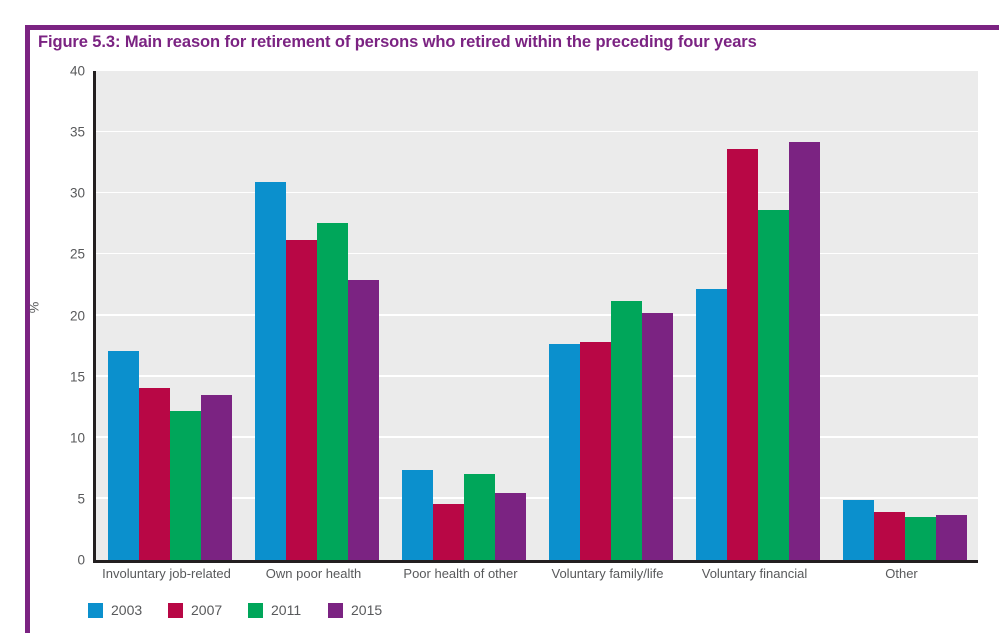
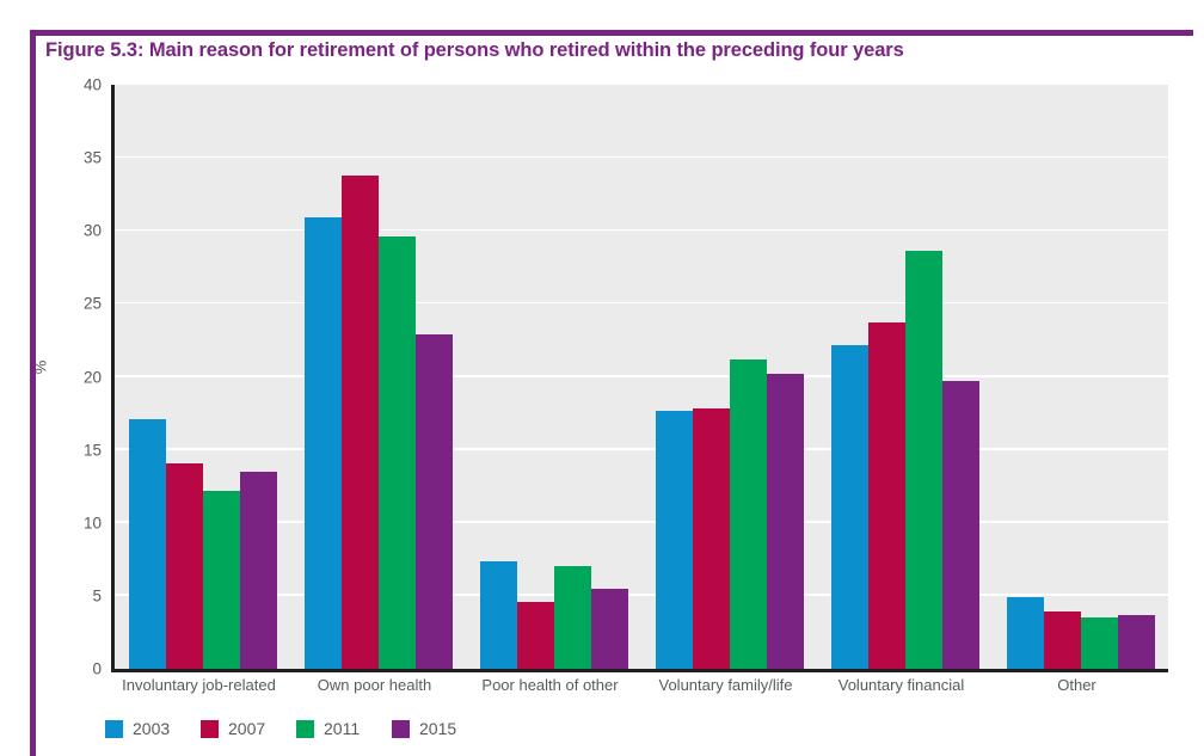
2007/Own poor health: 26.2 -> 33.8
2011/Own poor health: 27.6 -> 29.6
2007/Voluntary financial: 33.6 -> 23.7
2015/Voluntary financial: 34.2 -> 19.7
